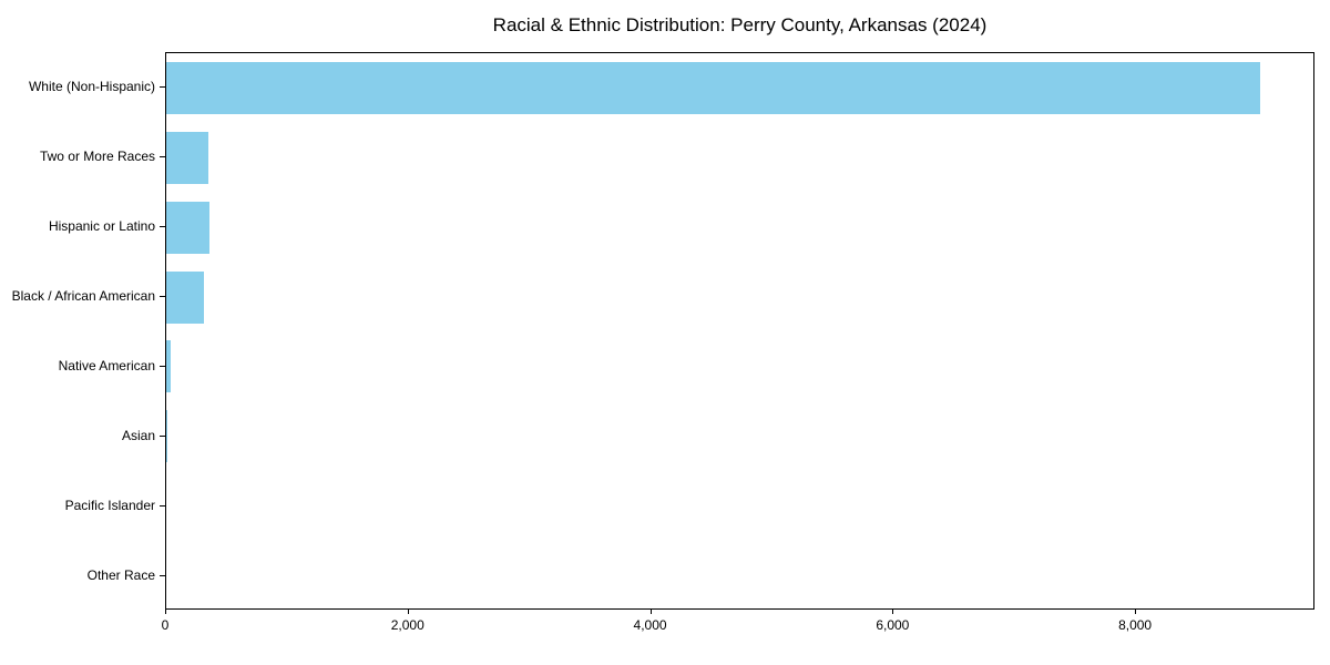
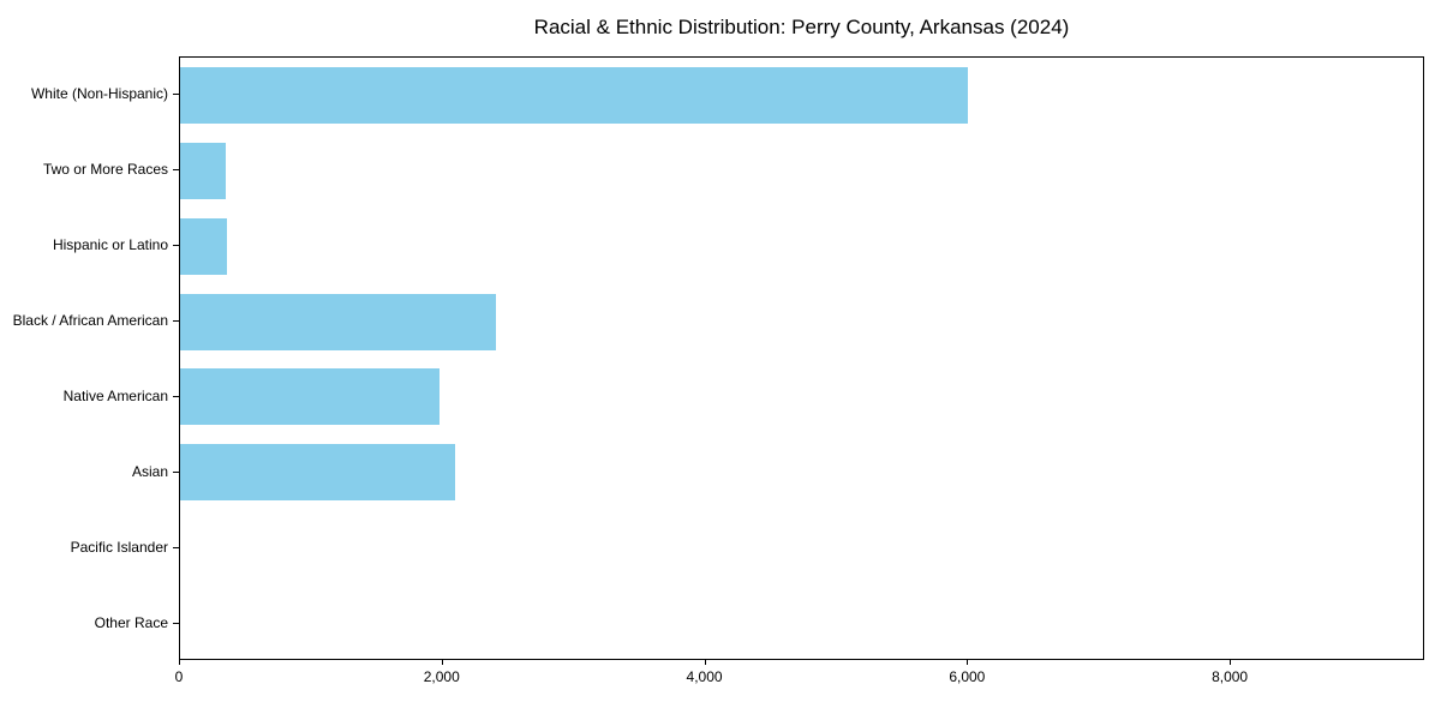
White (Non-Hispanic): 9040 -> 6010
Black / African American: 310 -> 2410
Native American: 40 -> 1980
Asian: 10 -> 2100
